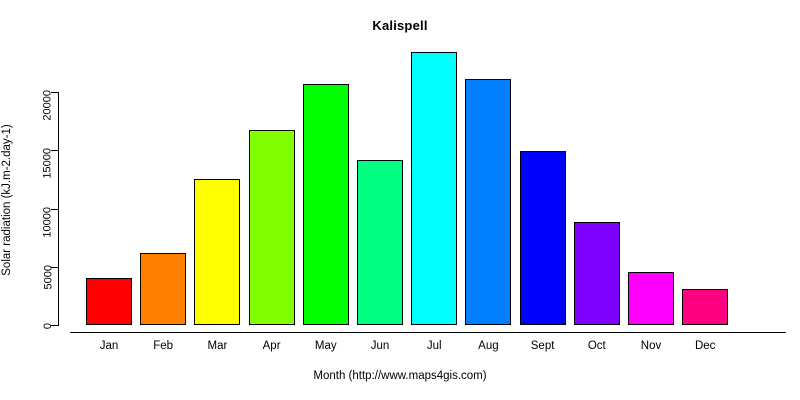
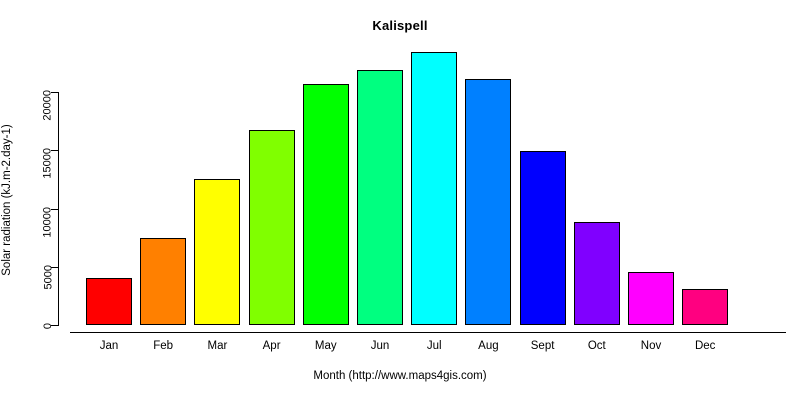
Feb: 6200 -> 7500
Jun: 14200 -> 21900
